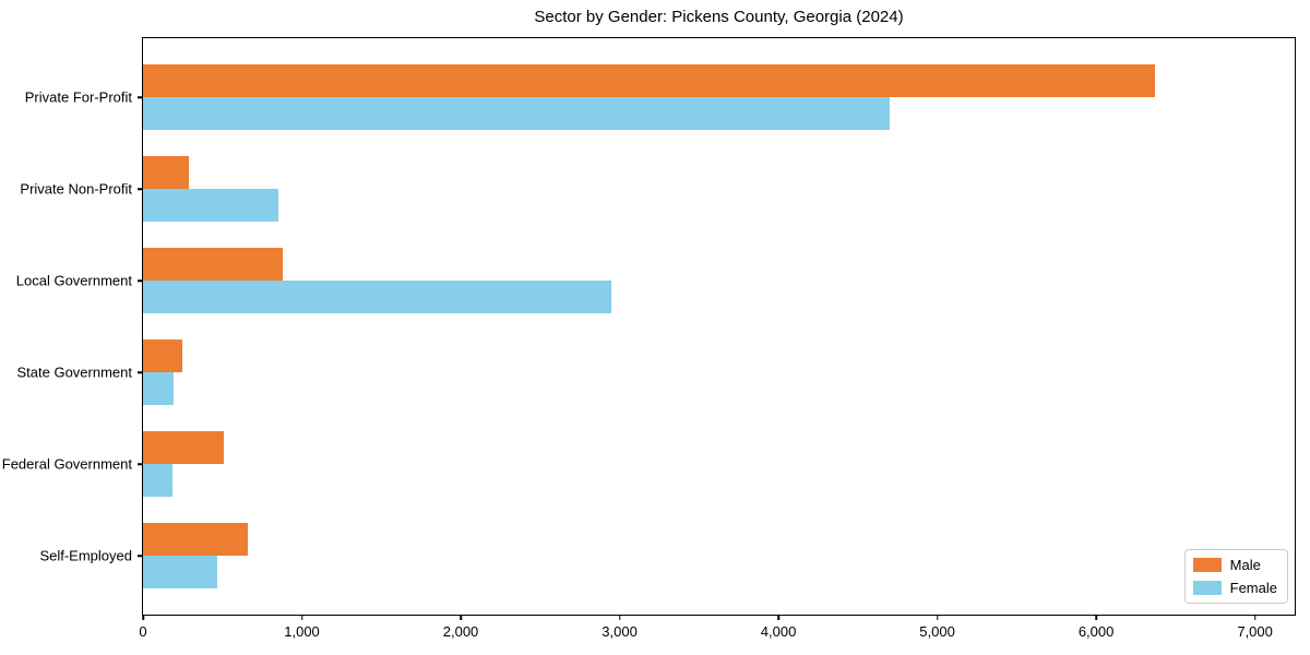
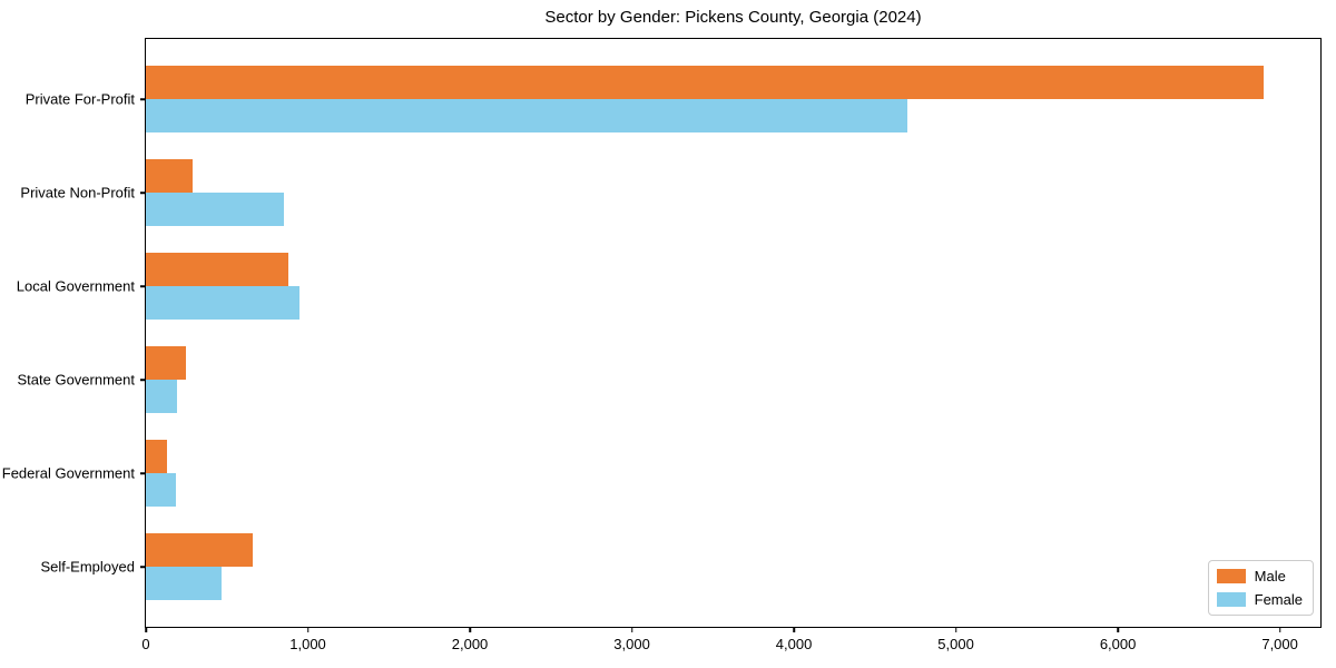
Male/Private For-Profit: 6370 -> 6900
Female/Local Government: 2950 -> 950
Male/Federal Government: 510 -> 130
